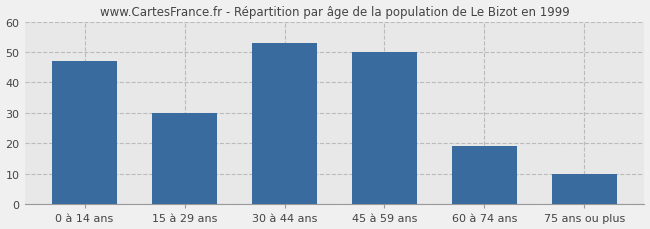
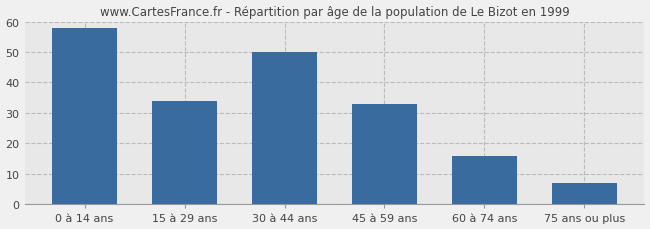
0 à 14 ans: 47 -> 58
15 à 29 ans: 30 -> 34
30 à 44 ans: 53 -> 50
45 à 59 ans: 50 -> 33
60 à 74 ans: 19 -> 16
75 ans ou plus: 10 -> 7
